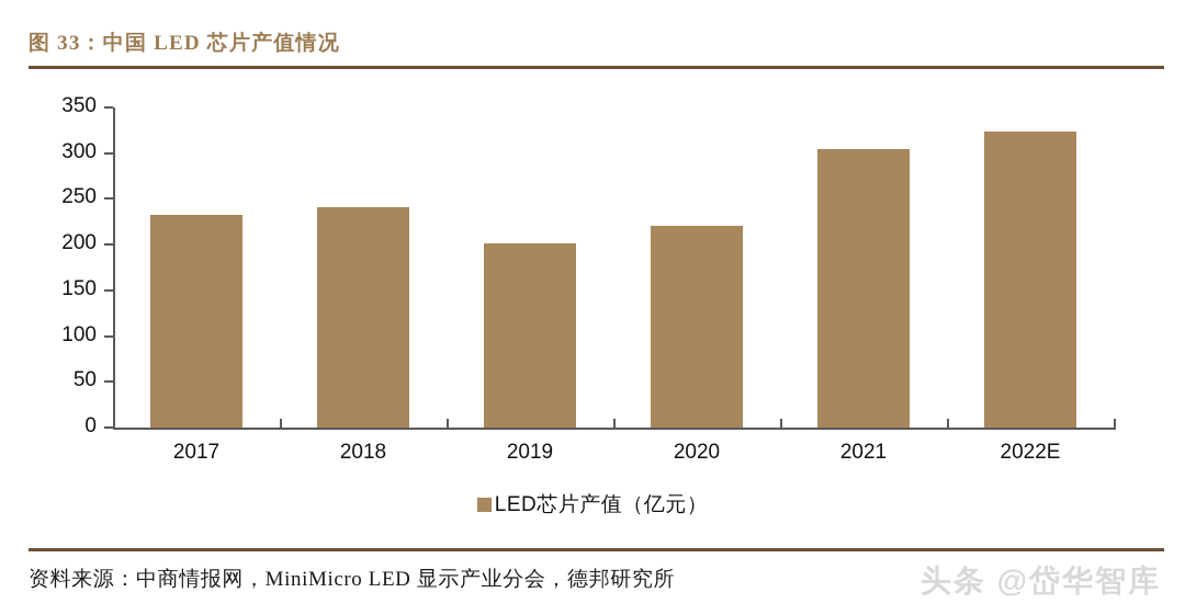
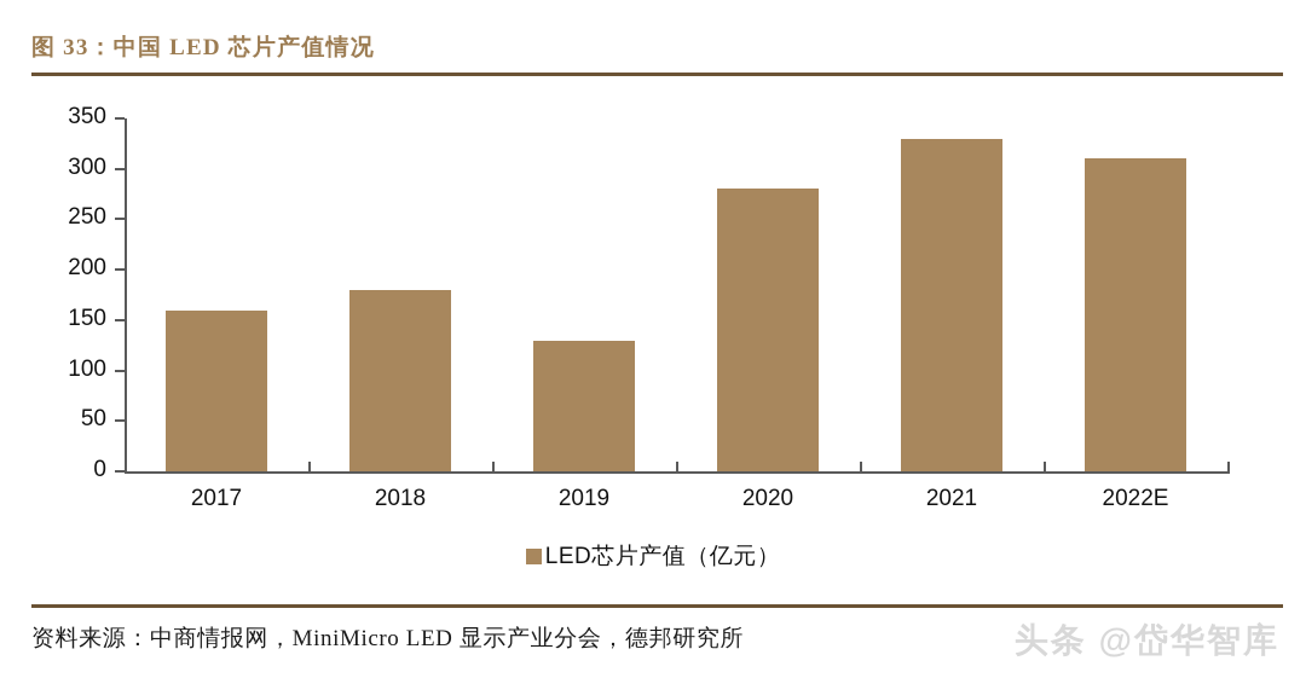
2017: 230 -> 160
2018: 240 -> 180
2019: 200 -> 130
2020: 220 -> 280
2021: 300 -> 330
2022E: 320 -> 310
